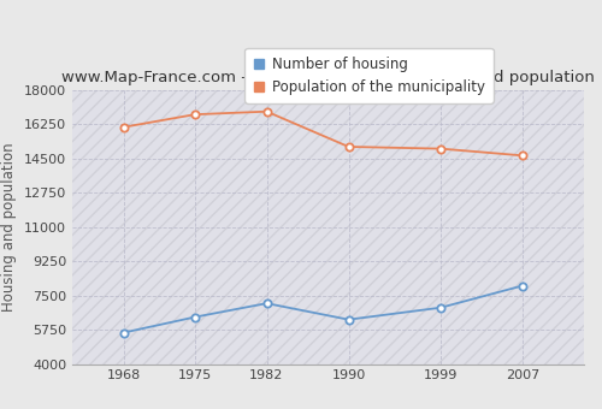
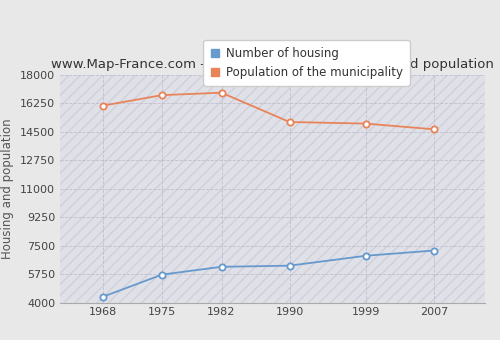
Number of housing/1968: 5600 -> 4400
Number of housing/1975: 6400 -> 5700
Number of housing/1982: 7100 -> 6200
Number of housing/2007: 8000 -> 7200
